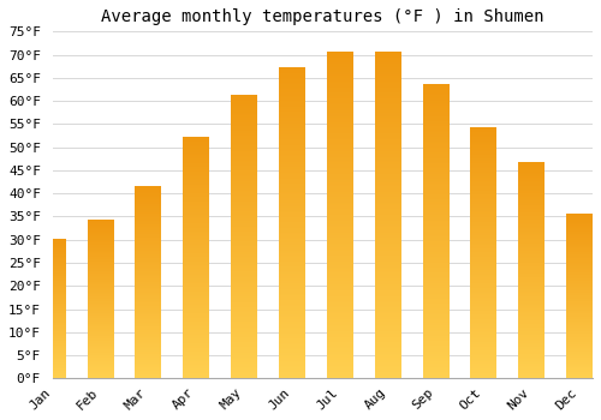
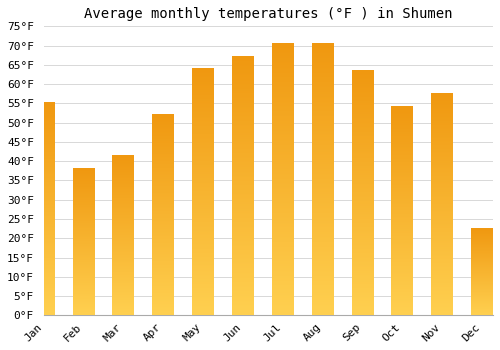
Jan: 30.0°F -> 55.0°F
Feb: 34.0°F -> 38.0°F
May: 61.0°F -> 64.0°F
Nov: 46.5°F -> 57.5°F
Dec: 35.5°F -> 22.5°F
